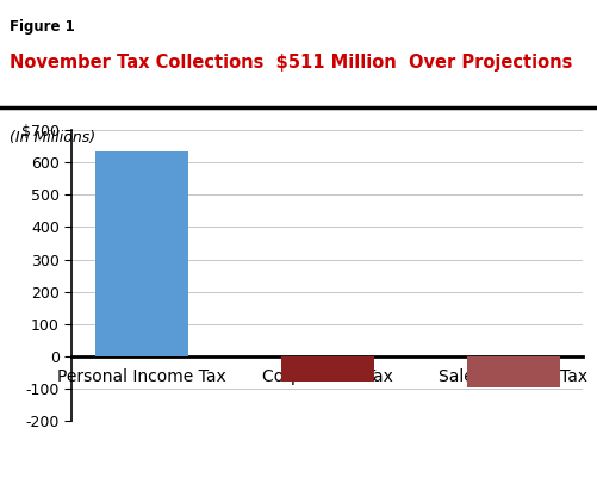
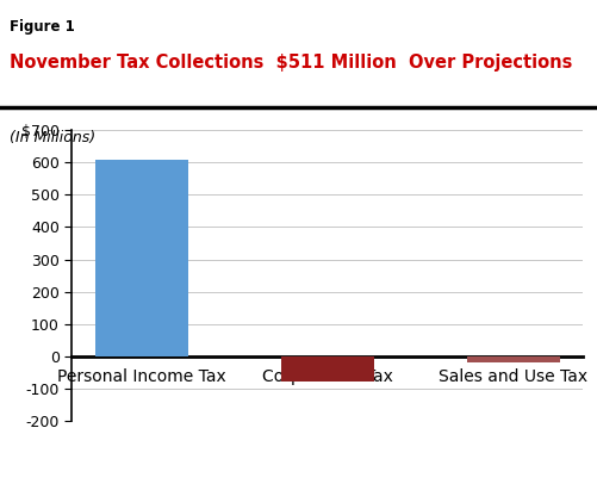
Personal Income Tax: 635 -> 606
Sales and Use Tax: -95 -> -19
